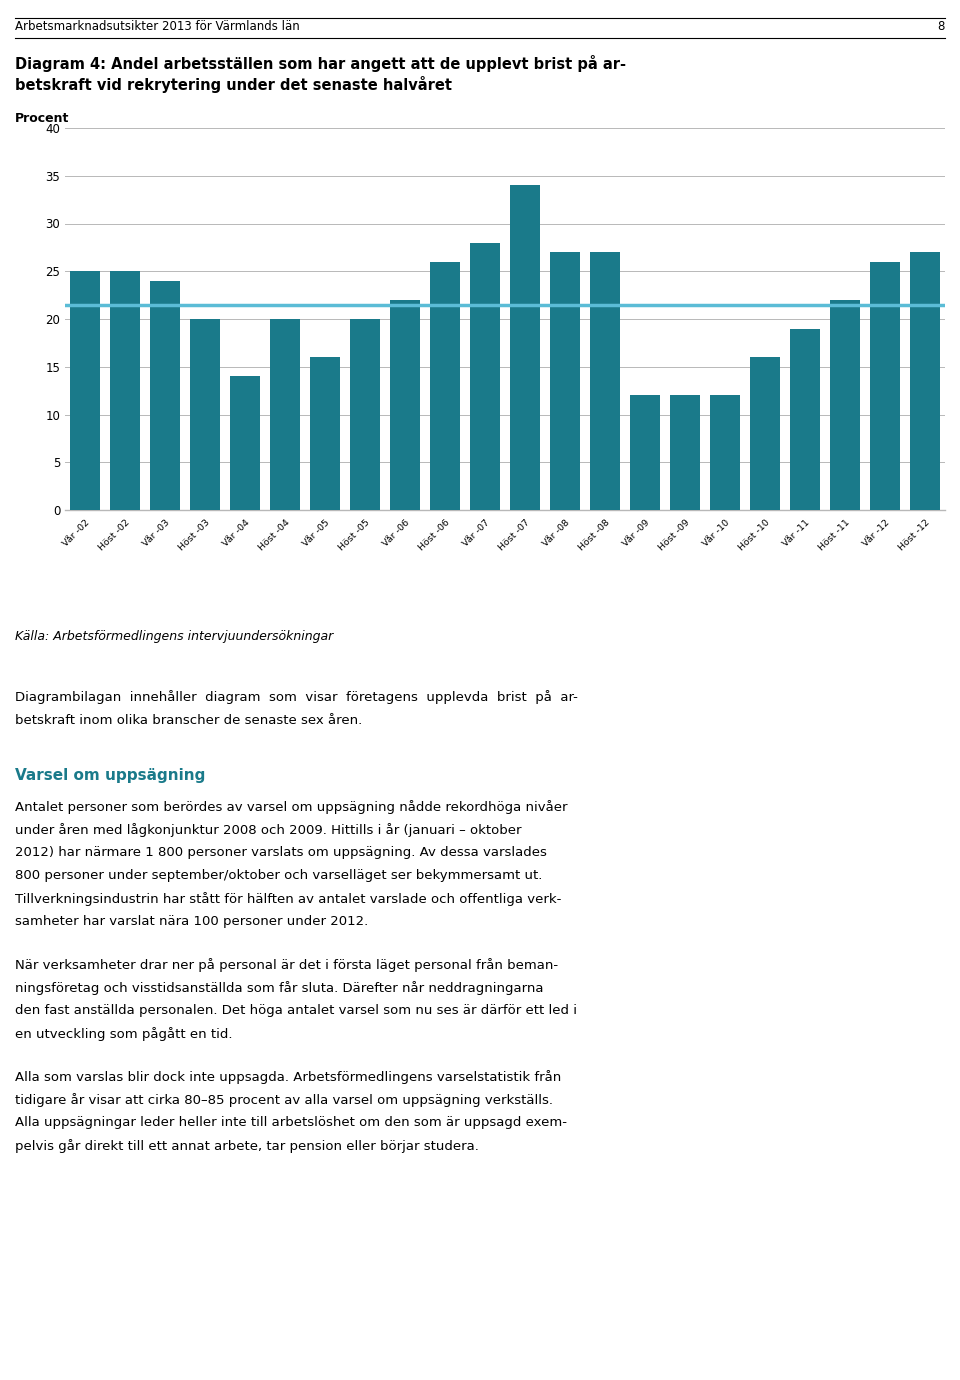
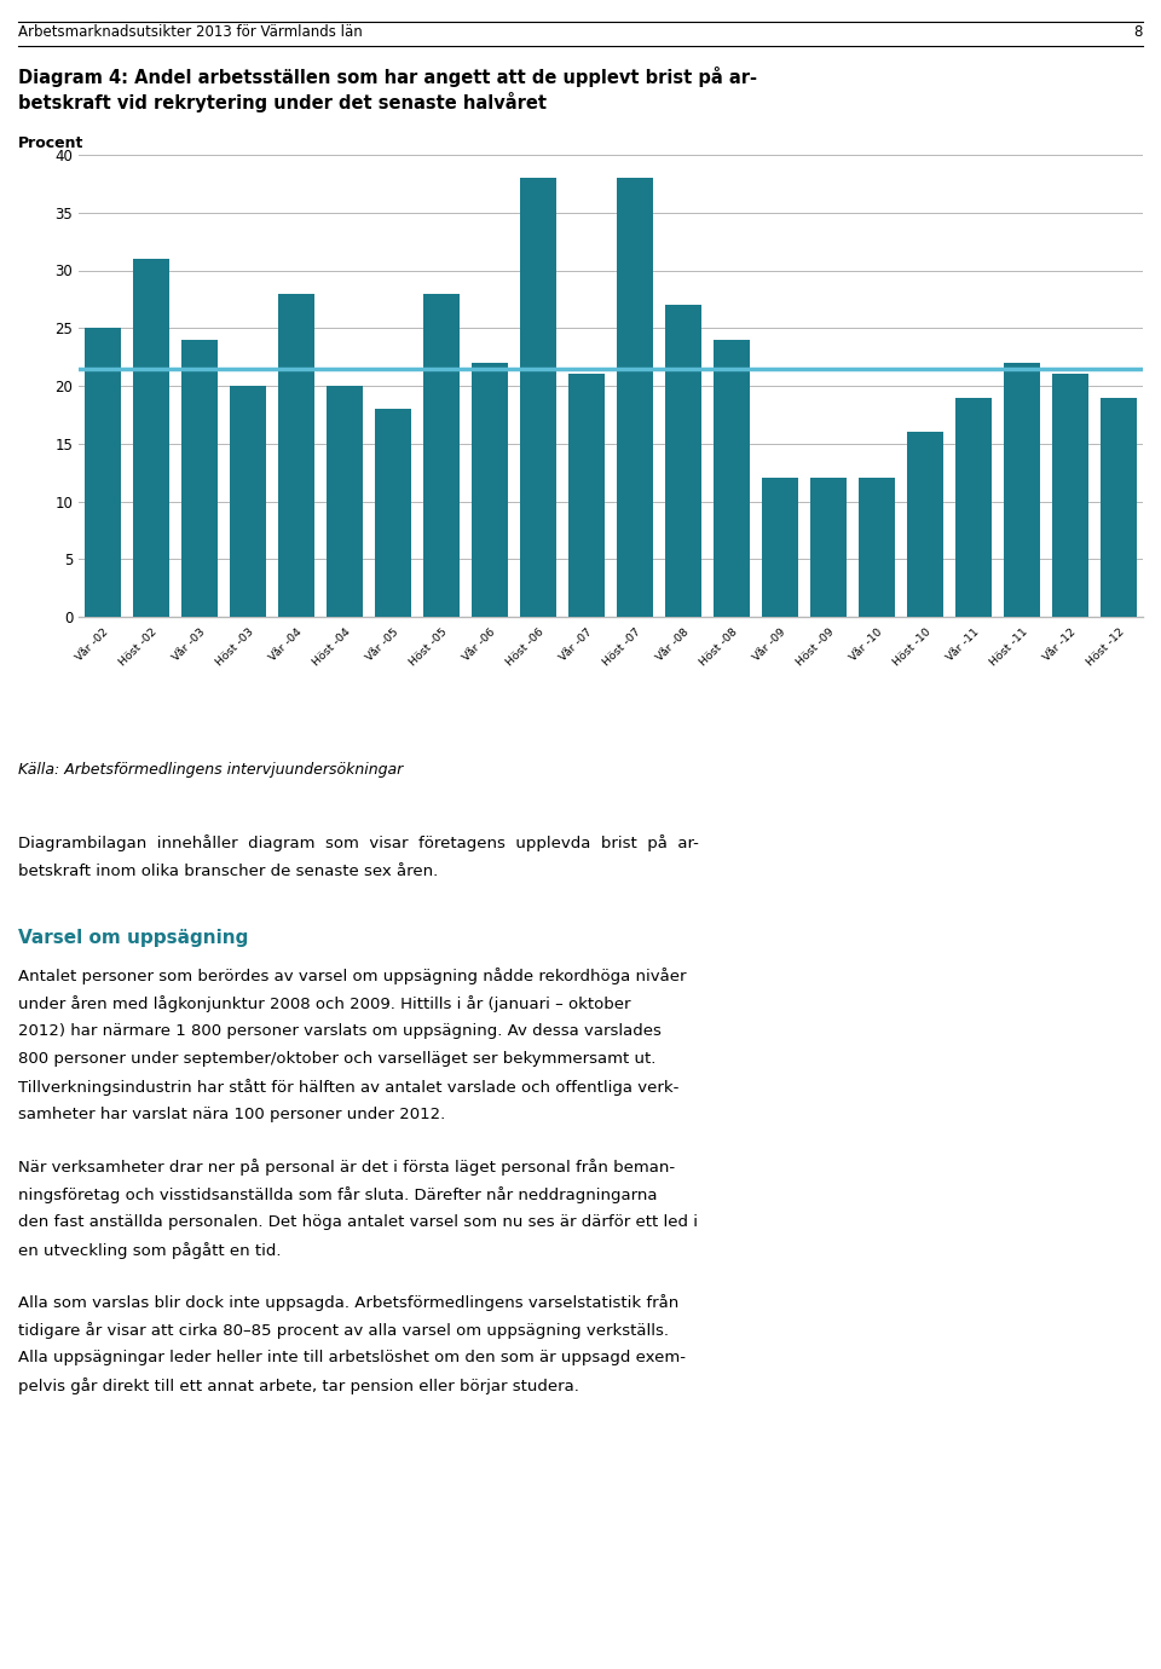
Höst -02: 25 -> 31
Vår -04: 14 -> 28
Vår -05: 16 -> 18
Höst -05: 20 -> 28
Höst -06: 26 -> 38
Vår -07: 28 -> 21
Höst -07: 34 -> 38
Höst -08: 27 -> 24
Vår -12: 26 -> 21
Höst -12: 27 -> 19
